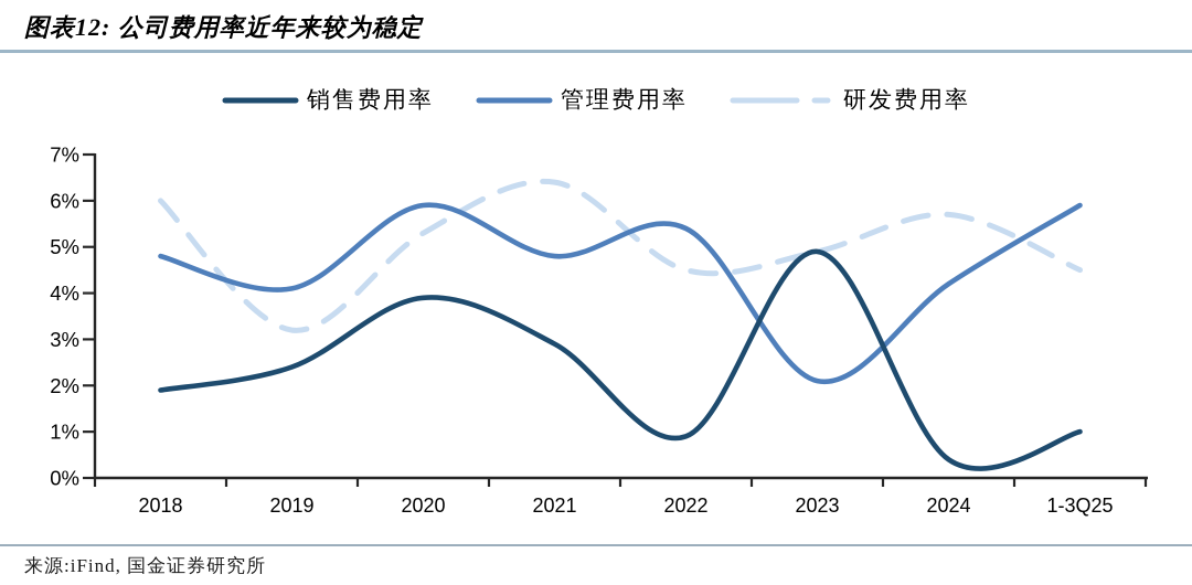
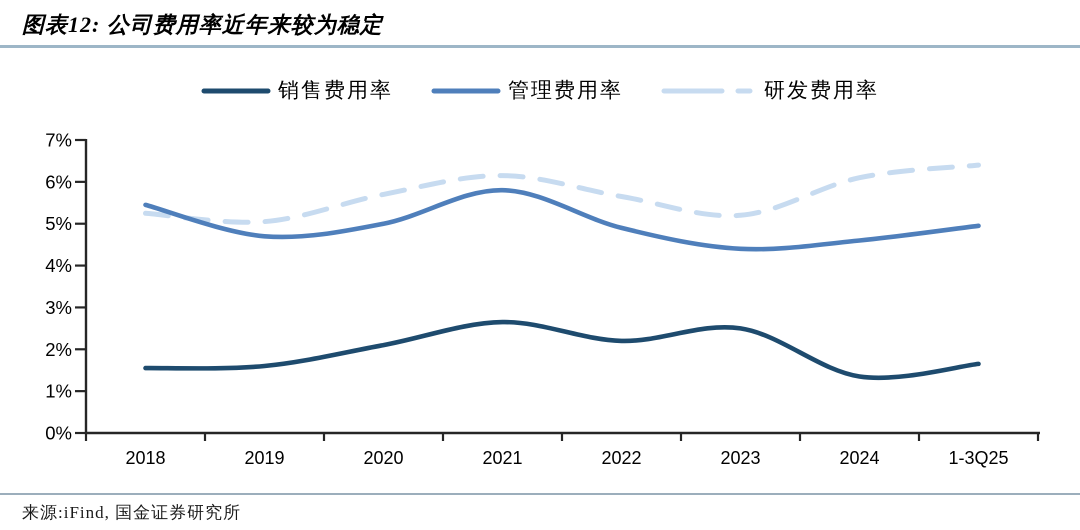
销售费用率/2018: 1.9% -> 1.6%
管理费用率/2018: 4.8% -> 5.5%
研发费用率/2018: 6.0% -> 5.2%
销售费用率/2019: 2.4% -> 1.6%
管理费用率/2019: 4.1% -> 4.7%
研发费用率/2019: 3.2% -> 5.0%
销售费用率/2020: 3.9% -> 2.1%
管理费用率/2020: 5.9% -> 5.0%
研发费用率/2020: 5.3% -> 5.7%
销售费用率/2021: 2.9% -> 2.6%
管理费用率/2021: 4.8% -> 5.8%
研发费用率/2021: 6.4% -> 6.2%
销售费用率/2022: 0.9% -> 2.2%
管理费用率/2022: 5.4% -> 4.9%
研发费用率/2022: 4.5% -> 5.7%
销售费用率/2023: 4.9% -> 2.5%
管理费用率/2023: 2.1% -> 4.4%
研发费用率/2023: 4.9% -> 5.2%
销售费用率/2024: 0.4% -> 1.4%
管理费用率/2024: 4.2% -> 4.6%
研发费用率/2024: 5.7% -> 6.1%
销售费用率/1-3Q25: 1.0% -> 1.6%
管理费用率/1-3Q25: 5.9% -> 5.0%
研发费用率/1-3Q25: 4.5% -> 6.4%
